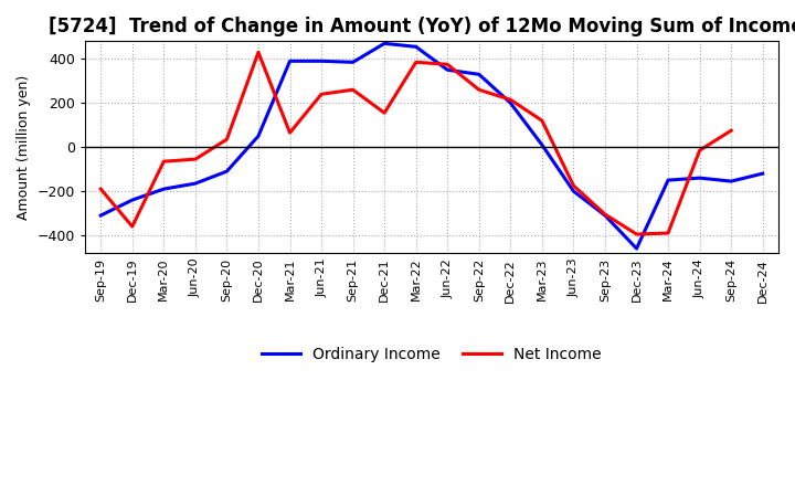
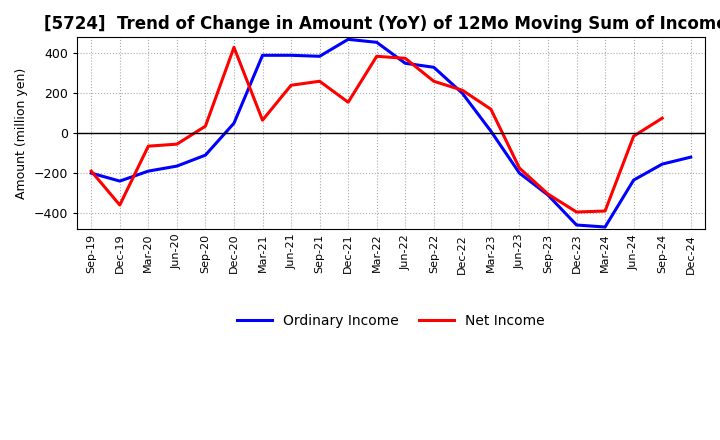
Ordinary Income/Sep-19: -310 -> -200
Ordinary Income/Mar-24: -150 -> -470
Ordinary Income/Jun-24: -140 -> -240
